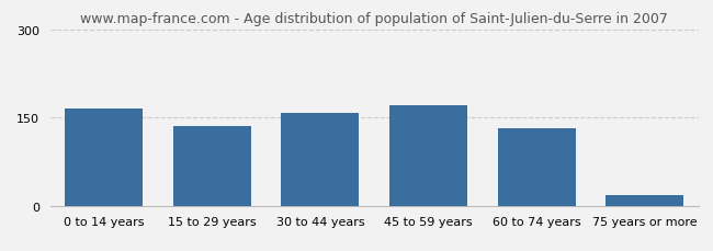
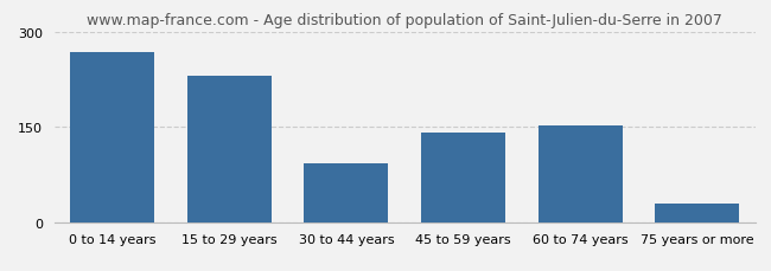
0 to 14 years: 165 -> 268
15 to 29 years: 136 -> 230
30 to 44 years: 158 -> 92
45 to 59 years: 170 -> 140
60 to 74 years: 131 -> 152
75 years or more: 18 -> 30
